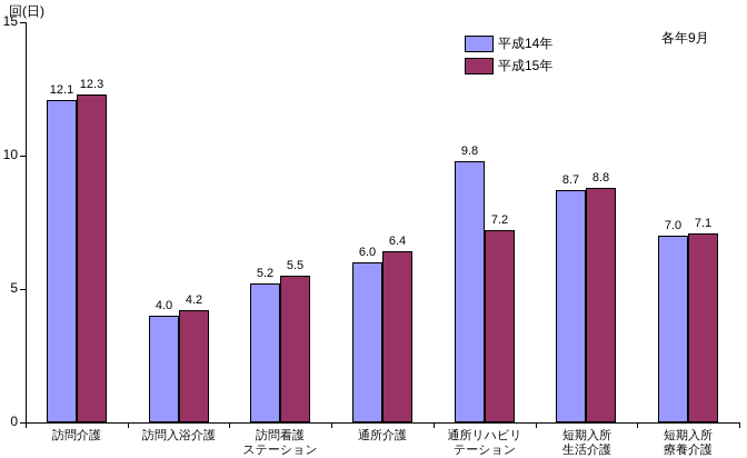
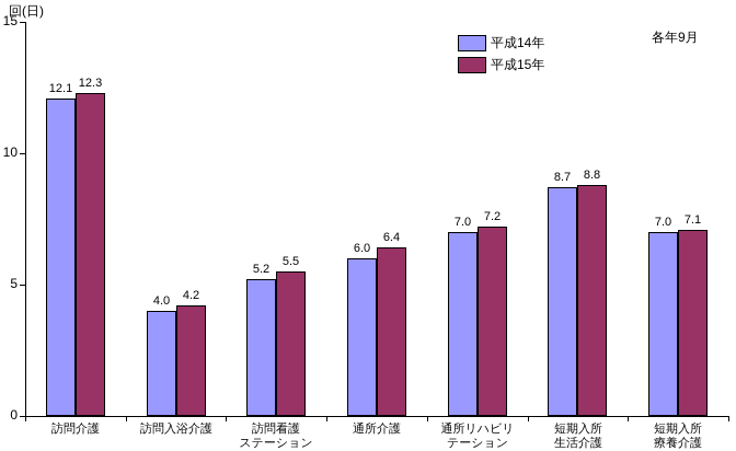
平成14年/通所リハビリテーション: 9.8 -> 7.0
